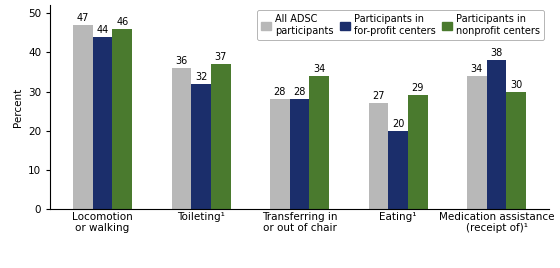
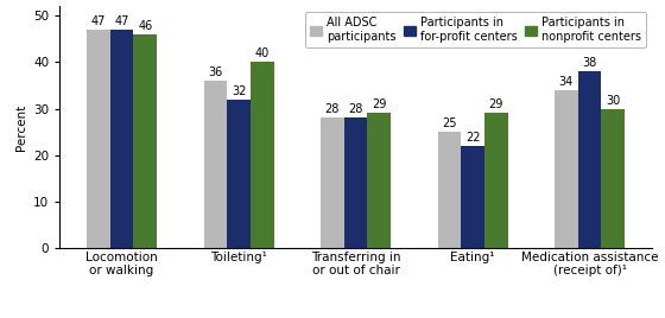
Participants in for-profit centers/Locomotion or walking: 44 -> 47
Participants in nonprofit centers/Toileting¹: 37 -> 40
Participants in nonprofit centers/Transferring in or out of chair: 34 -> 29
All ADSC participants/Eating¹: 27 -> 25
Participants in for-profit centers/Eating¹: 20 -> 22
